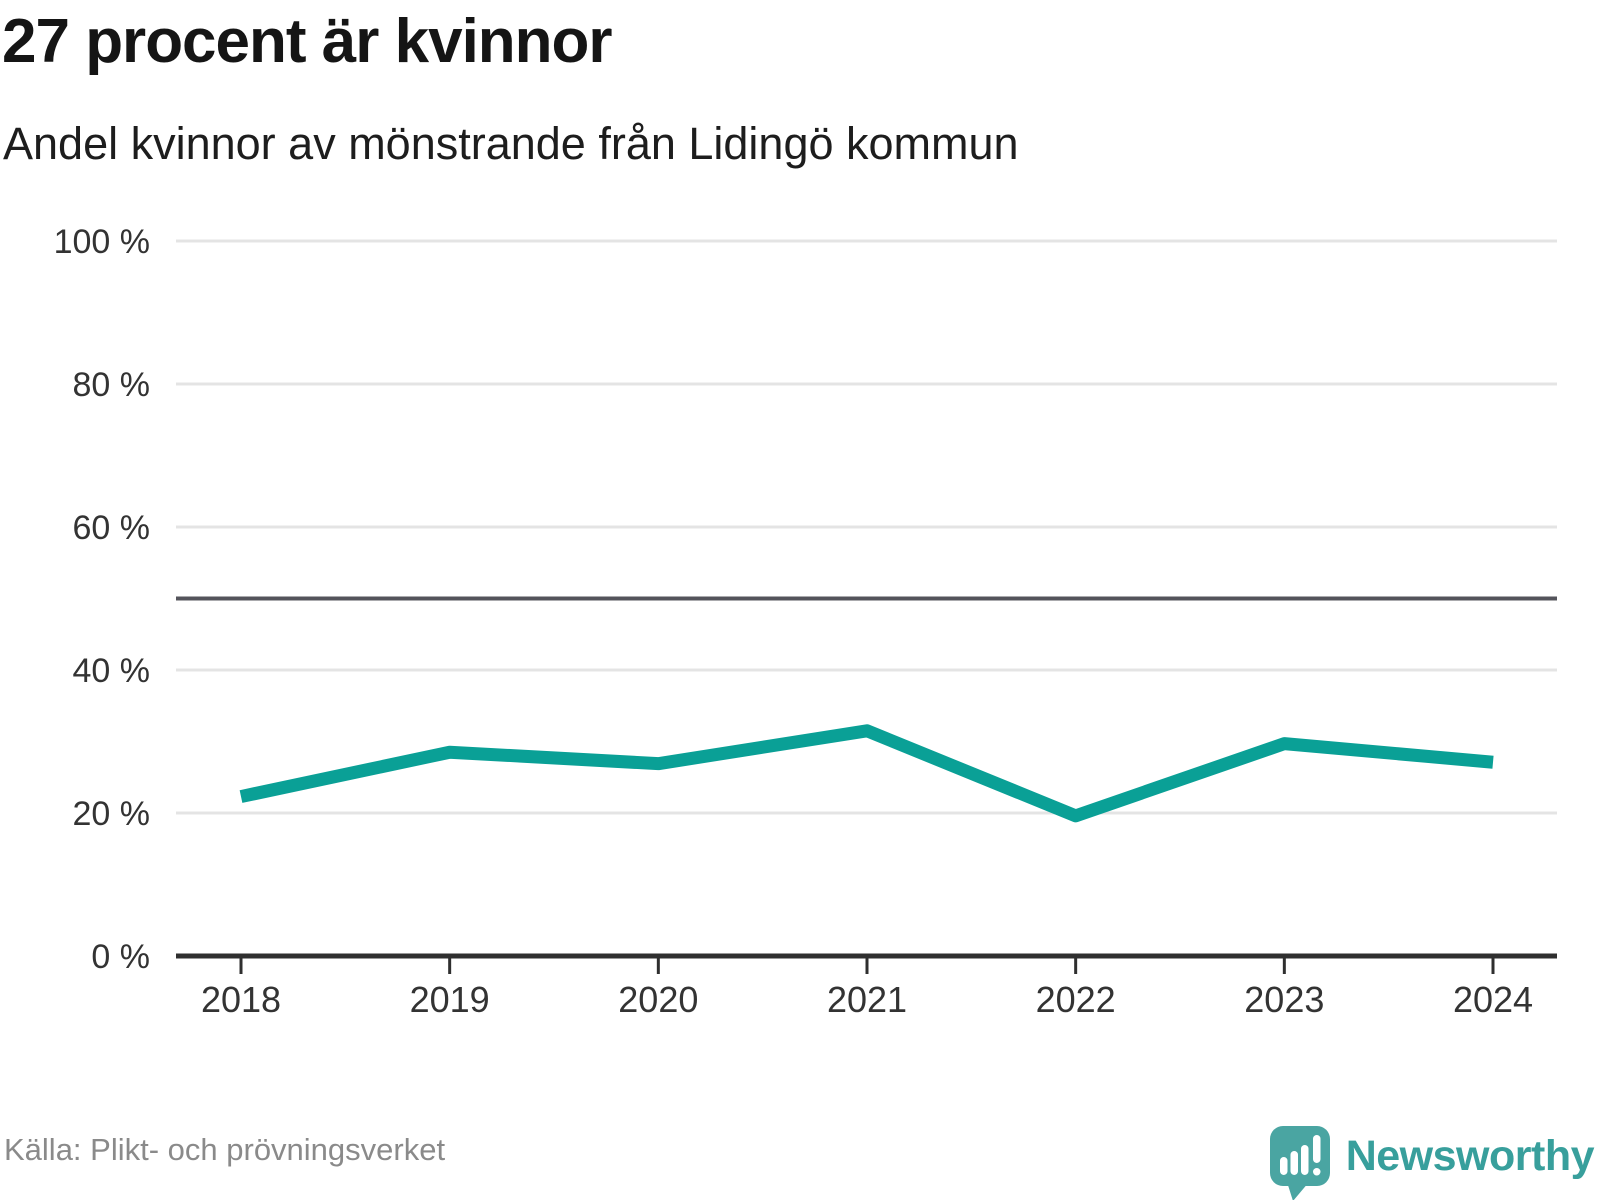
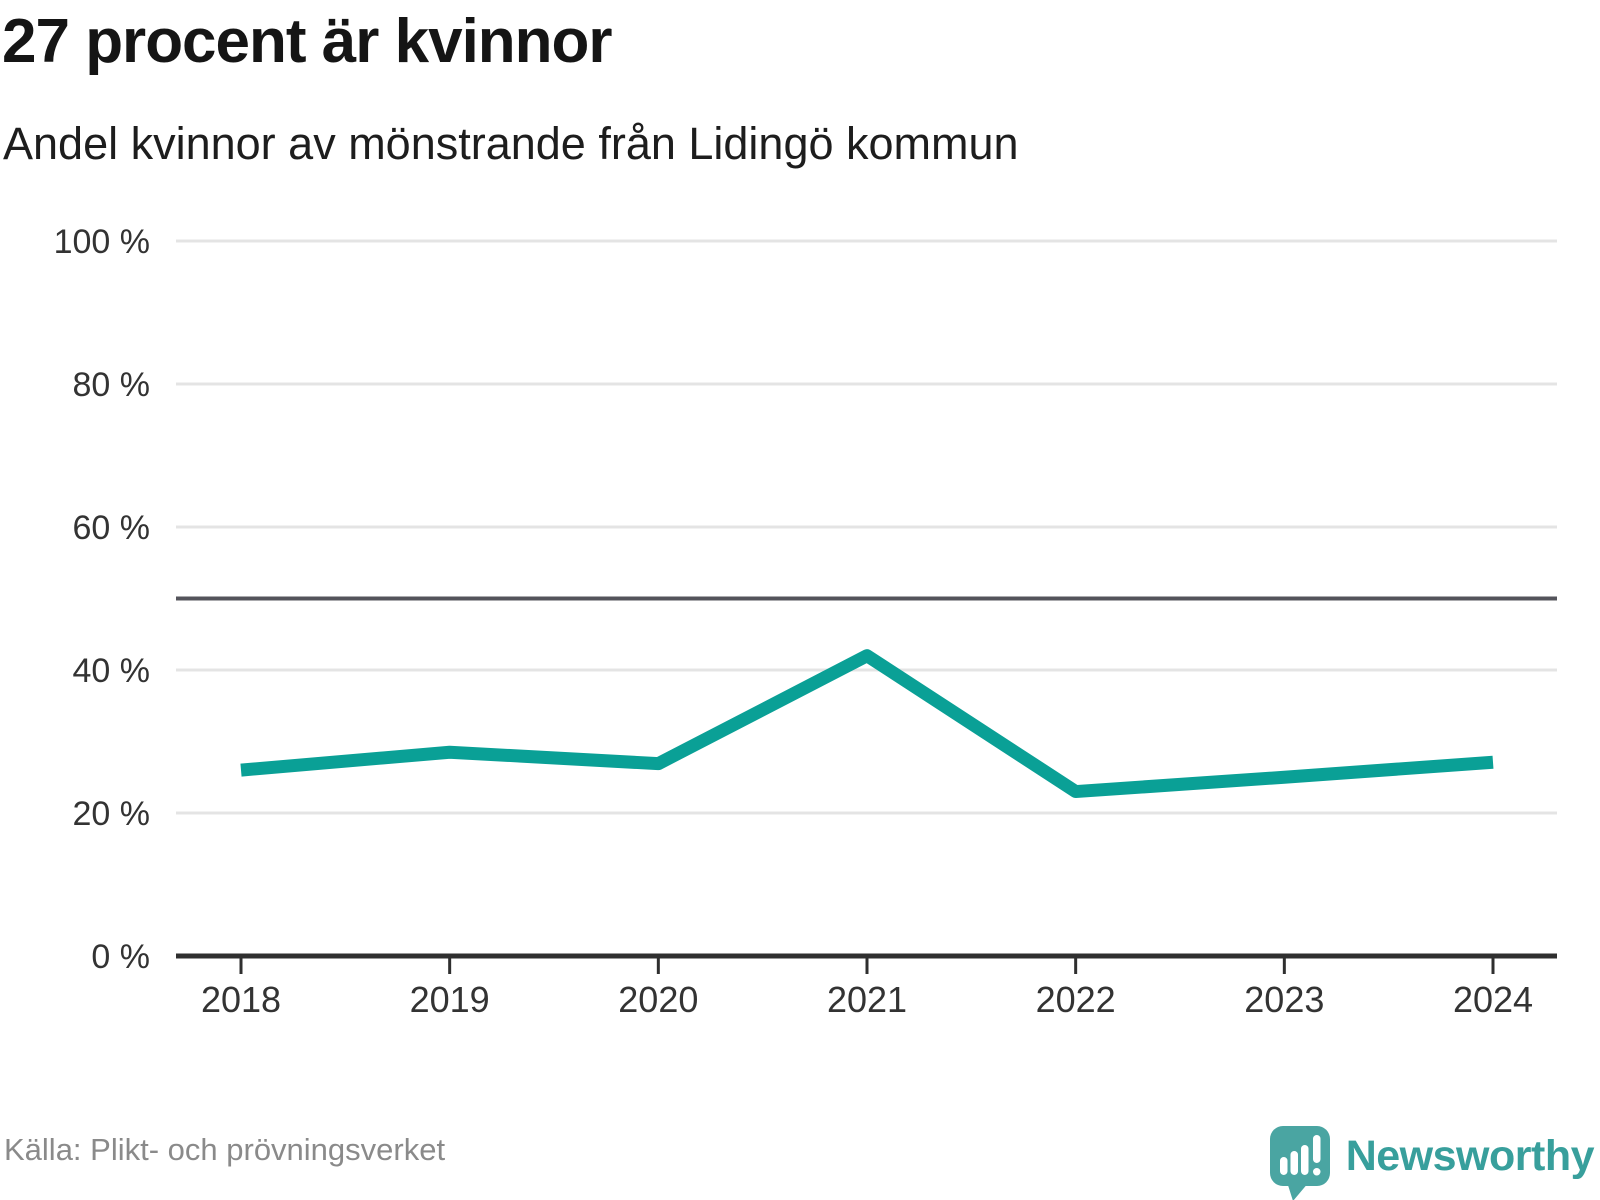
2018: 22% -> 26%
2021: 32% -> 42%
2022: 20% -> 23%
2023: 30% -> 25%
